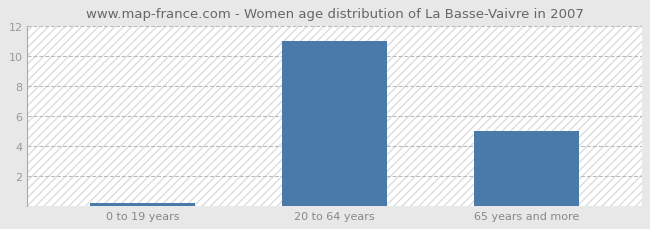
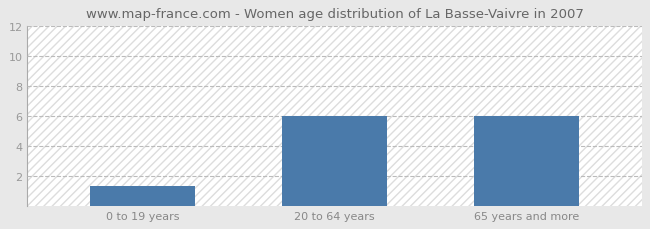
0 to 19 years: 0.2 -> 1.3
20 to 64 years: 11.0 -> 6.0
65 years and more: 5.0 -> 6.0
